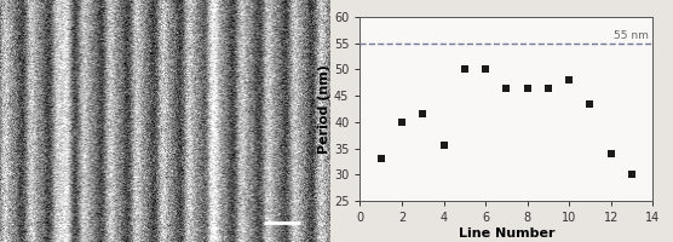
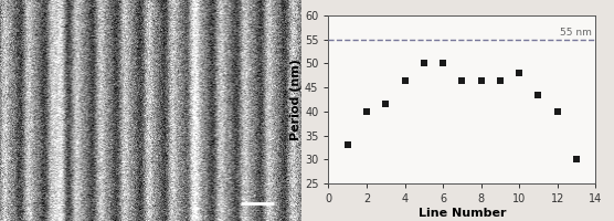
4: 35.5 -> 46.5
12: 34.0 -> 40.0
